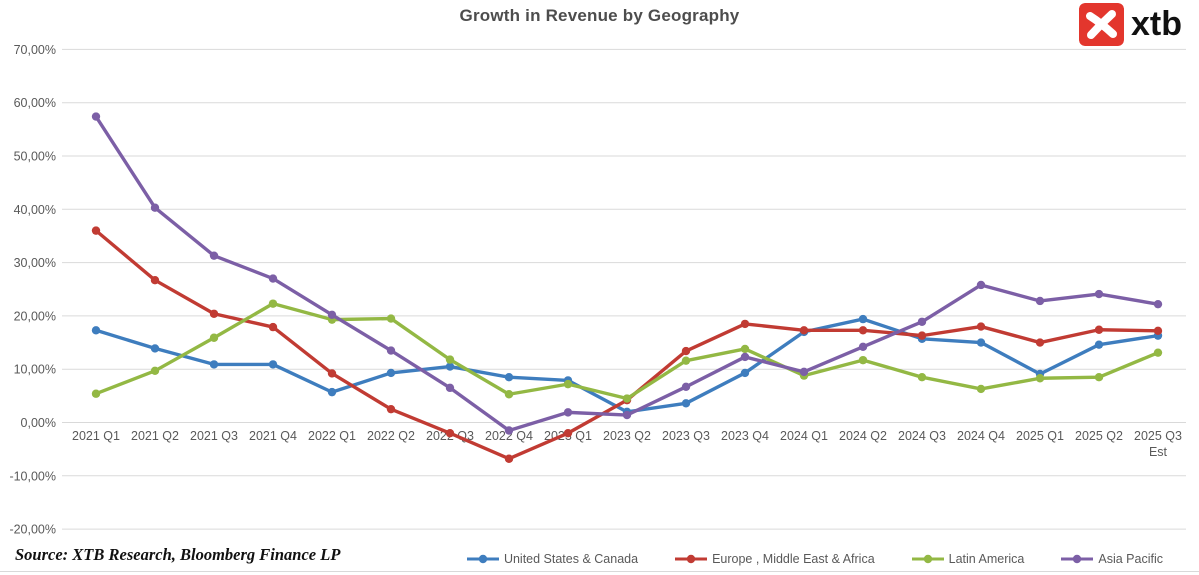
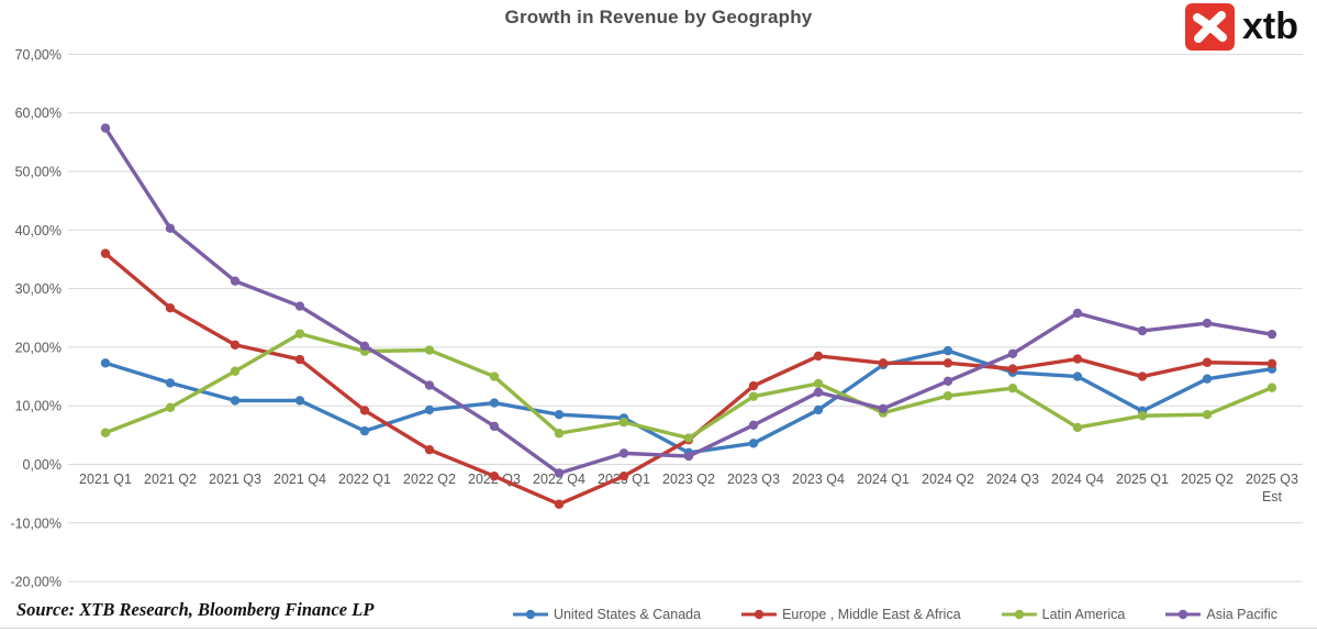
Latin America/2022 Q3: 12% -> 15%
Latin America/2024 Q3: 8% -> 13%
